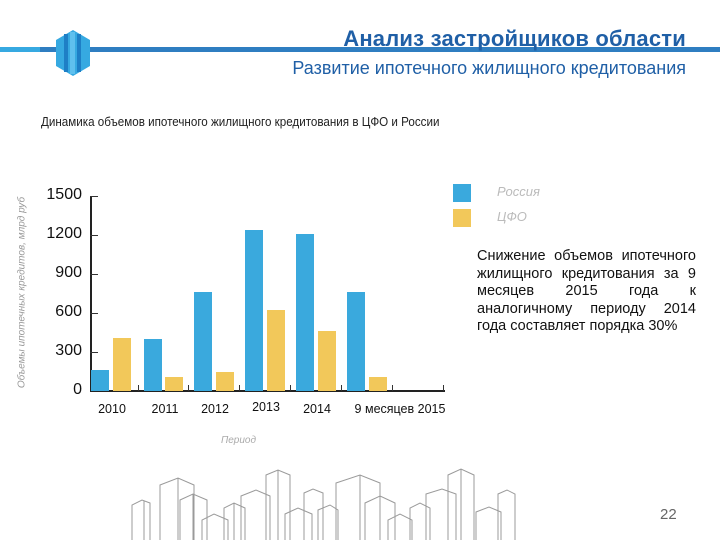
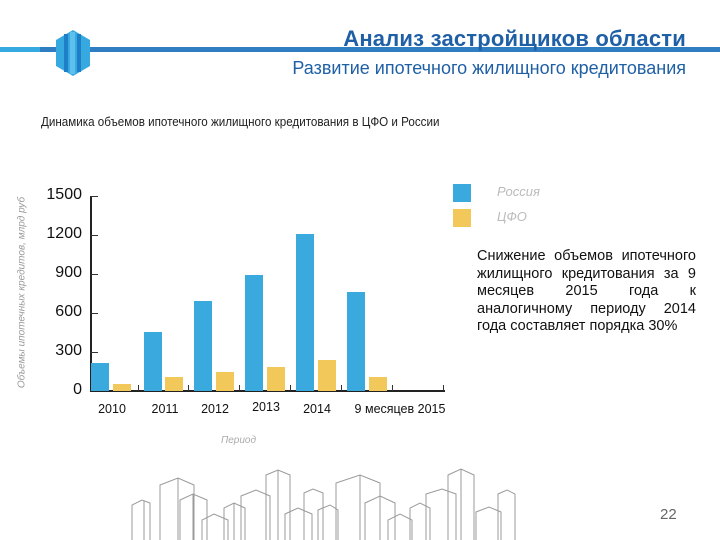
Россия/2010: 160 -> 220
ЦФО/2010: 410 -> 50
Россия/2011: 400 -> 450
Россия/2012: 760 -> 690
Россия/2013: 1240 -> 890
ЦФО/2013: 620 -> 180
ЦФО/2014: 460 -> 240
